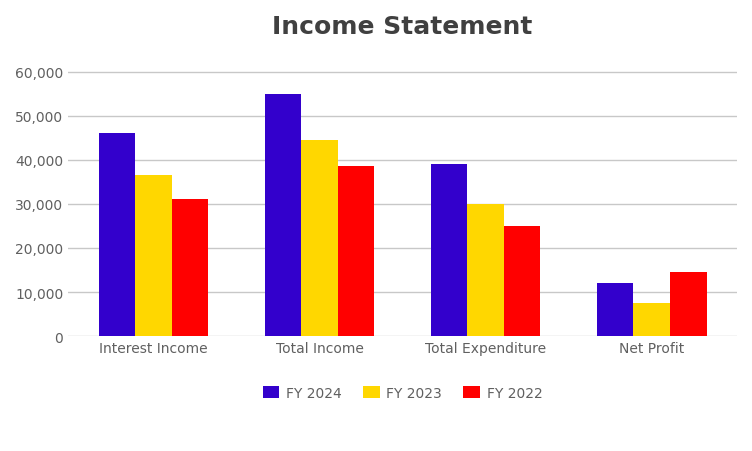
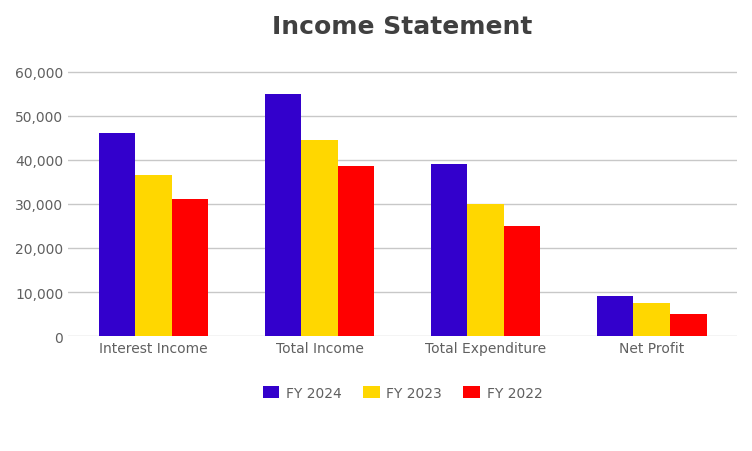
FY 2024/Net Profit: 12,000 -> 9,000
FY 2022/Net Profit: 14,500 -> 5,000
